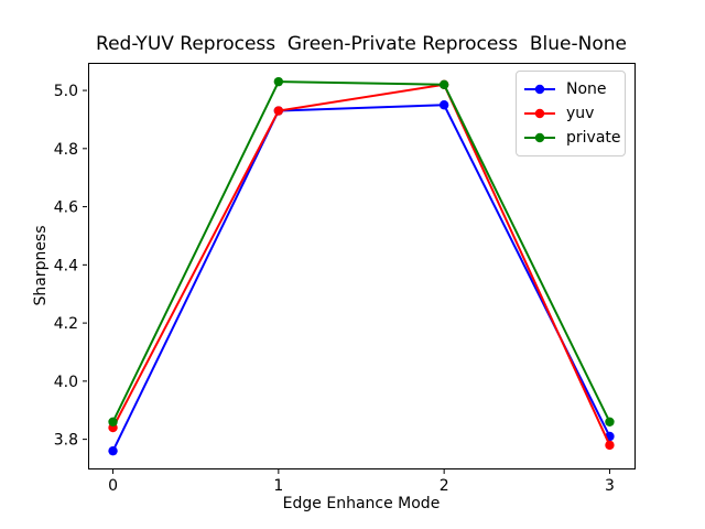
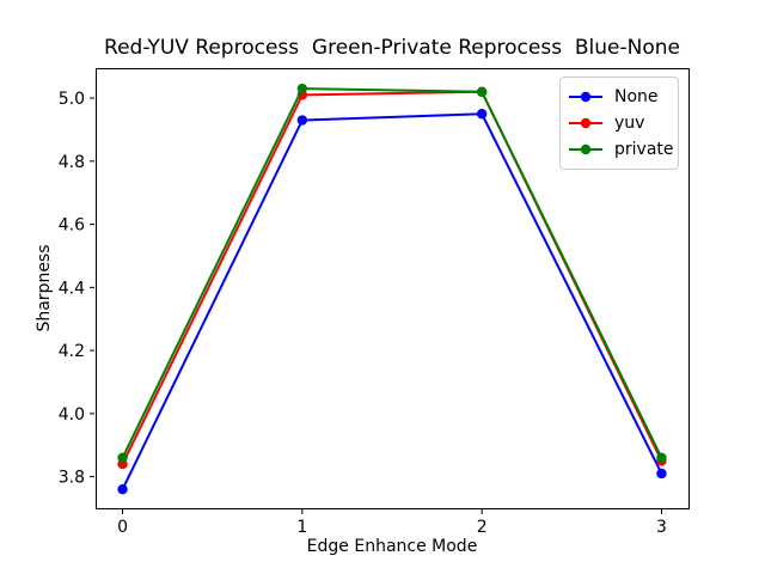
yuv/1: 4.93 -> 5.01
yuv/3: 3.78 -> 3.85
